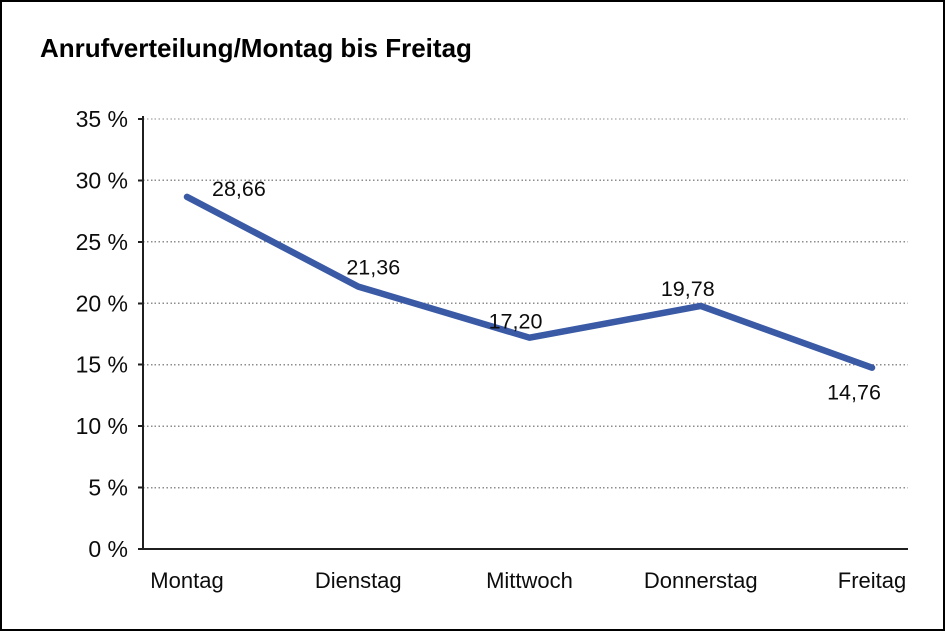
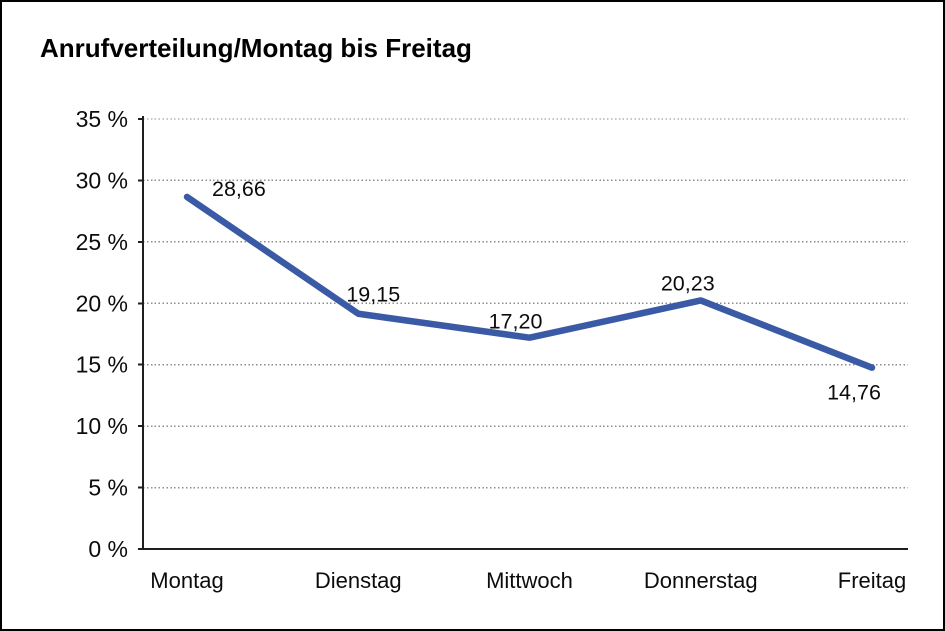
Dienstag: 21,36 -> 19,15
Donnerstag: 19,78 -> 20,23
